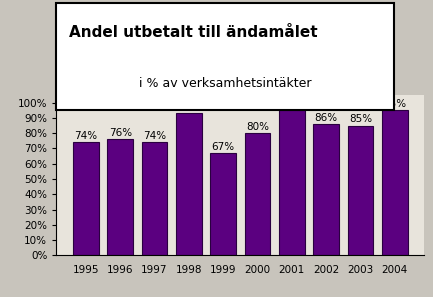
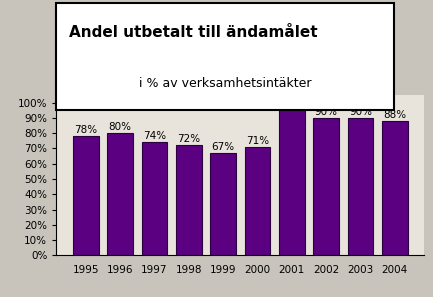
1995: 74% -> 78%
1996: 76% -> 80%
1998: 93% -> 72%
2000: 80% -> 71%
2002: 86% -> 90%
2003: 85% -> 90%
2004: 95% -> 88%
